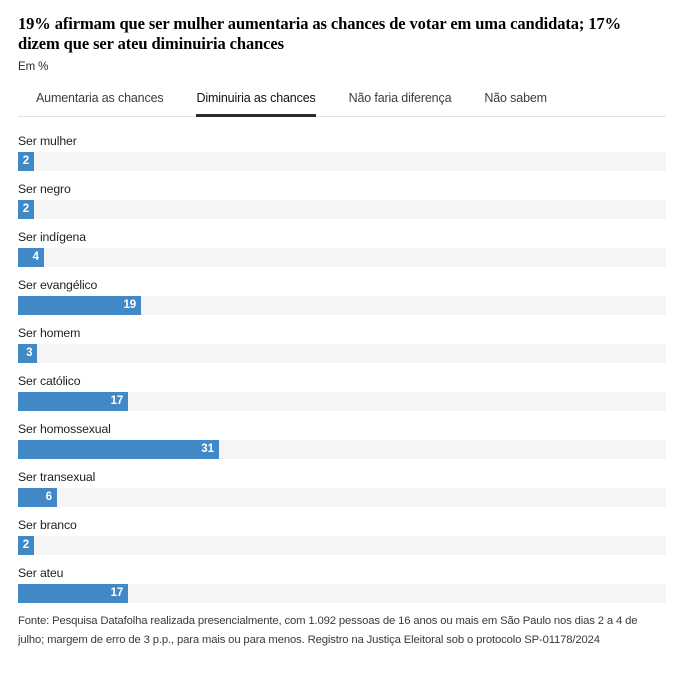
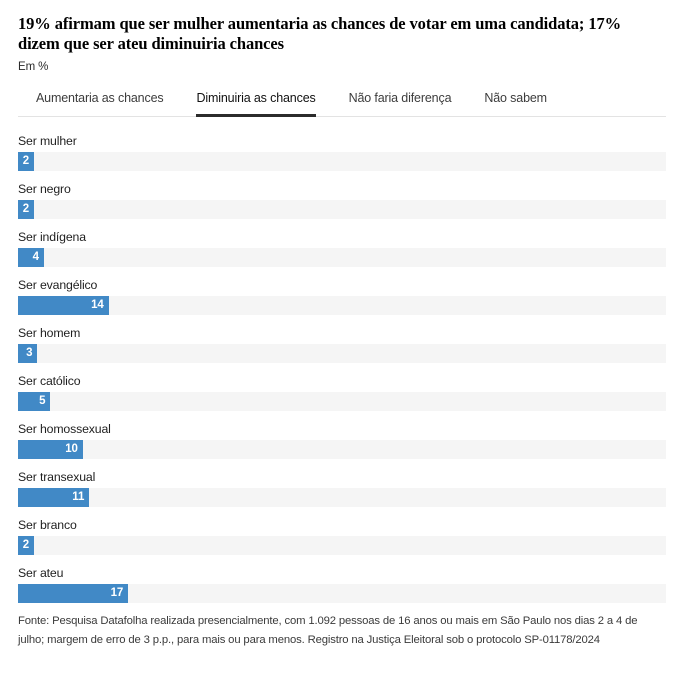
Ser evangélico: 19 -> 14
Ser católico: 17 -> 5
Ser homossexual: 31 -> 10
Ser transexual: 6 -> 11
